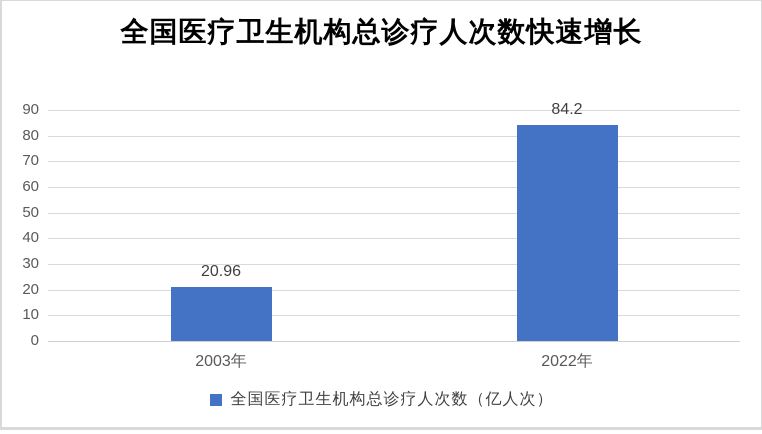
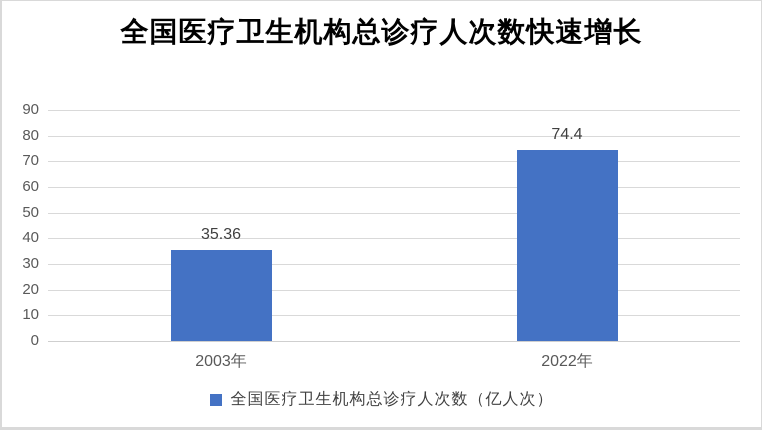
2003年: 20.96 -> 35.36
2022年: 84.2 -> 74.4
